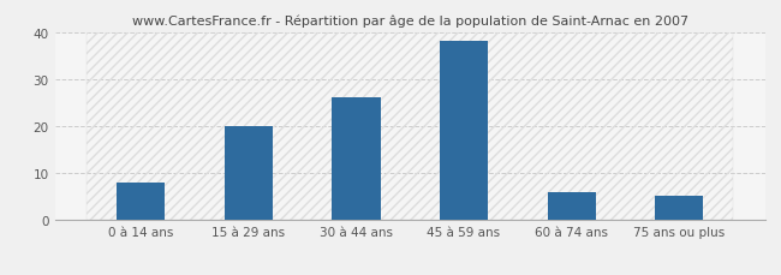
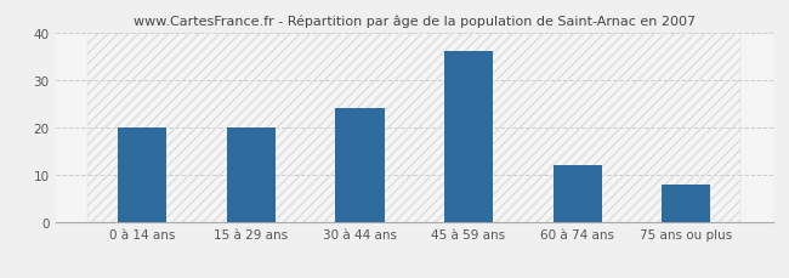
0 à 14 ans: 8 -> 20
30 à 44 ans: 26 -> 24
45 à 59 ans: 38 -> 36
60 à 74 ans: 6 -> 12
75 ans ou plus: 5 -> 8
